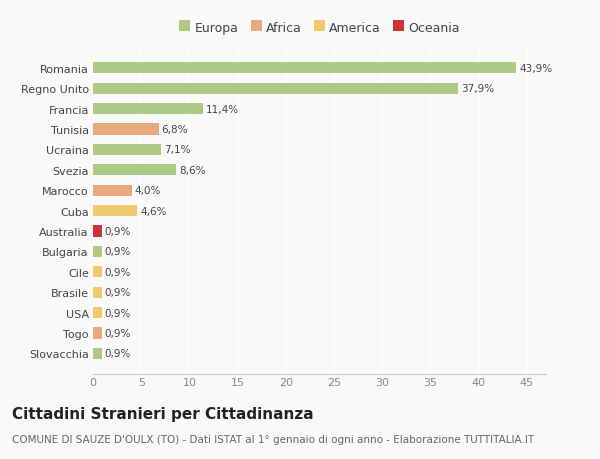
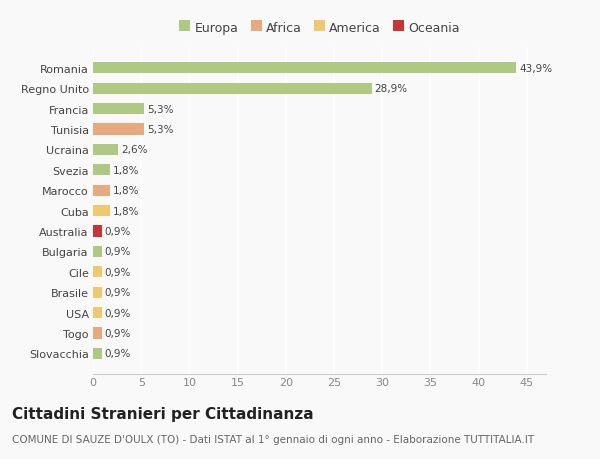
Regno Unito: 37,9% -> 28,9%
Francia: 11,4% -> 5,3%
Tunisia: 6,8% -> 5,3%
Ucraina: 7,1% -> 2,6%
Svezia: 8,6% -> 1,8%
Marocco: 4,0% -> 1,8%
Cuba: 4,6% -> 1,8%
